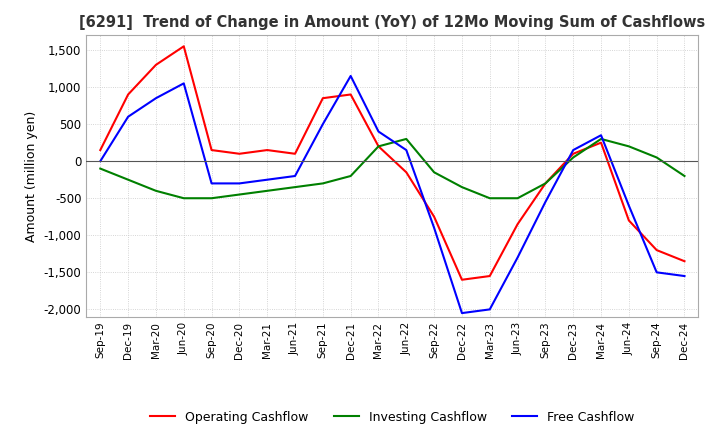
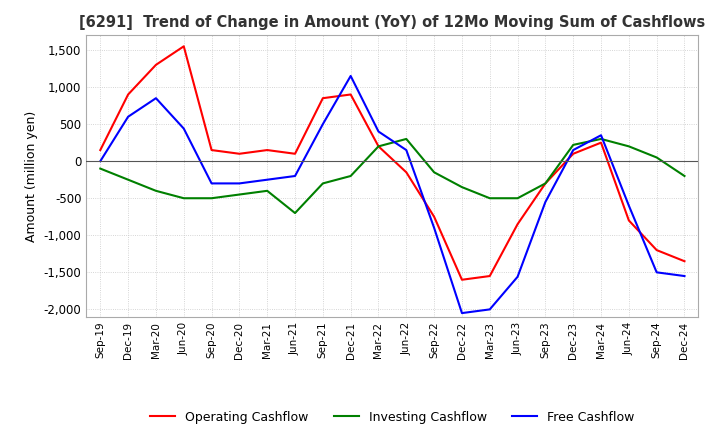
Free Cashflow/Jun-20: 1,050 -> 440
Investing Cashflow/Jun-21: -350 -> -700
Free Cashflow/Jun-23: -1,300 -> -1,560
Investing Cashflow/Dec-23: 50 -> 220
